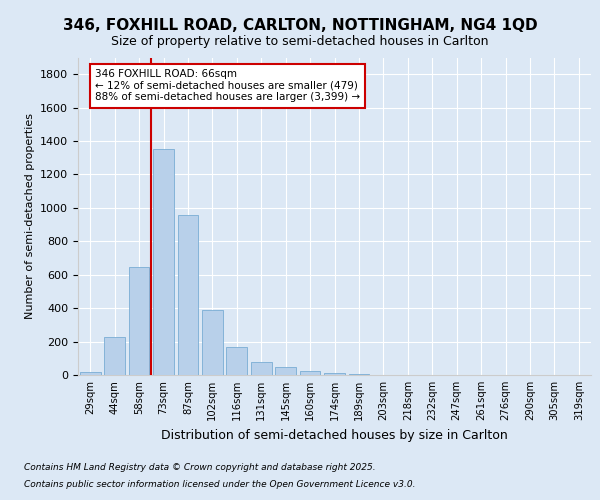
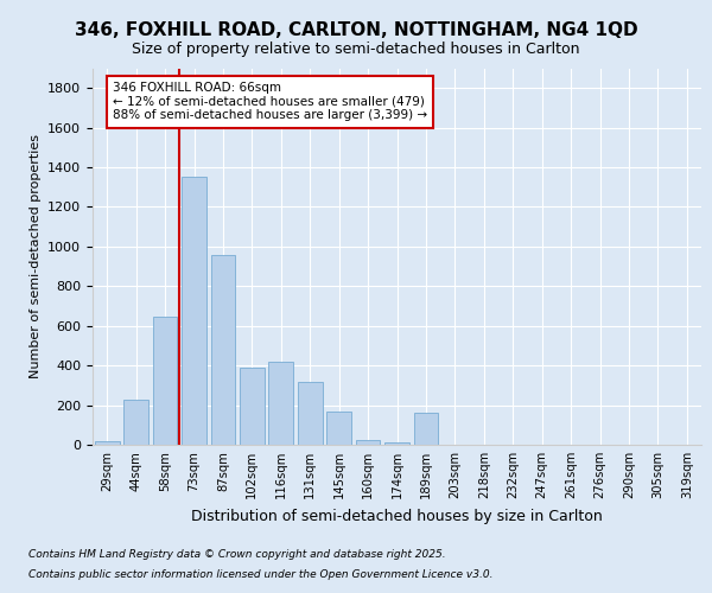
116sqm: 170 -> 420
131sqm: 80 -> 320
145sqm: 50 -> 170
189sqm: 0 -> 160
